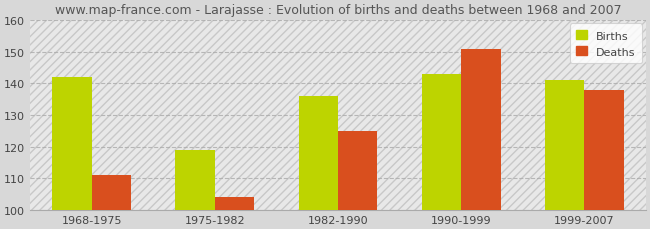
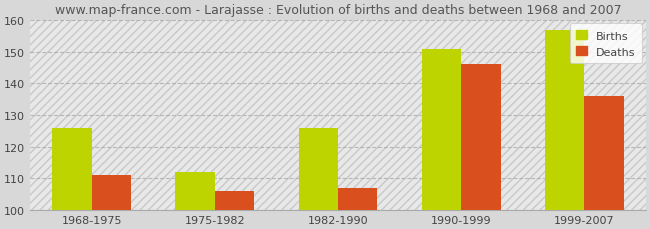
Births/1968-1975: 142 -> 126
Births/1975-1982: 119 -> 112
Deaths/1975-1982: 104 -> 106
Births/1982-1990: 136 -> 126
Deaths/1982-1990: 125 -> 107
Births/1990-1999: 143 -> 151
Deaths/1990-1999: 151 -> 146
Births/1999-2007: 141 -> 157
Deaths/1999-2007: 138 -> 136
